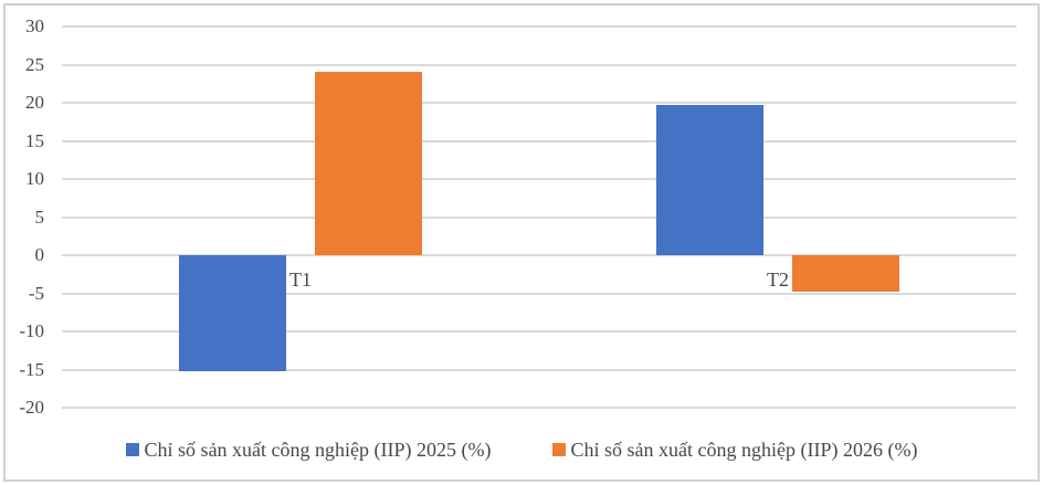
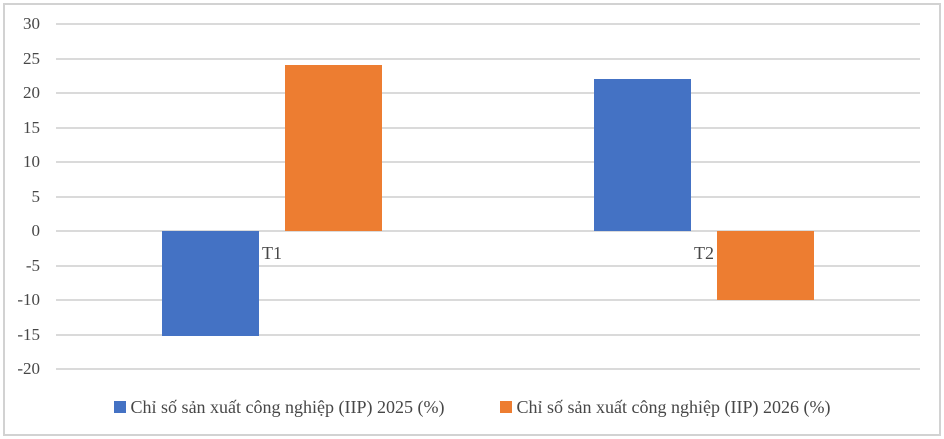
Chỉ số sản xuất công nghiệp (IIP) 2025 (%)/T2: 20 -> 22
Chỉ số sản xuất công nghiệp (IIP) 2026 (%)/T2: -5 -> -10
